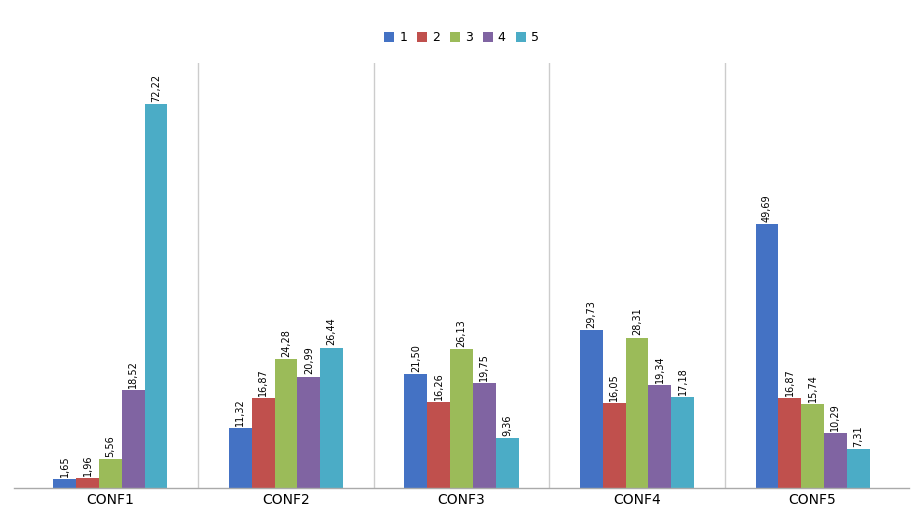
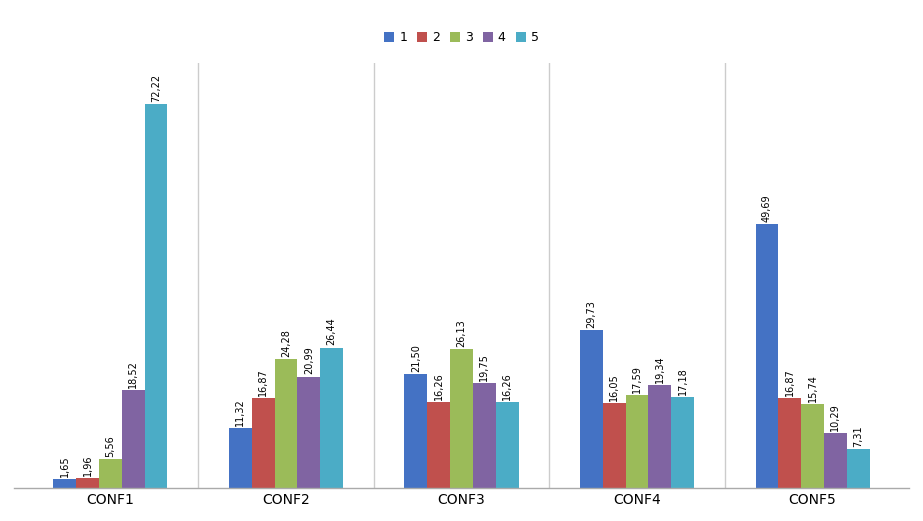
5/CONF3: 9,36 -> 16,26
3/CONF4: 28,31 -> 17,59
